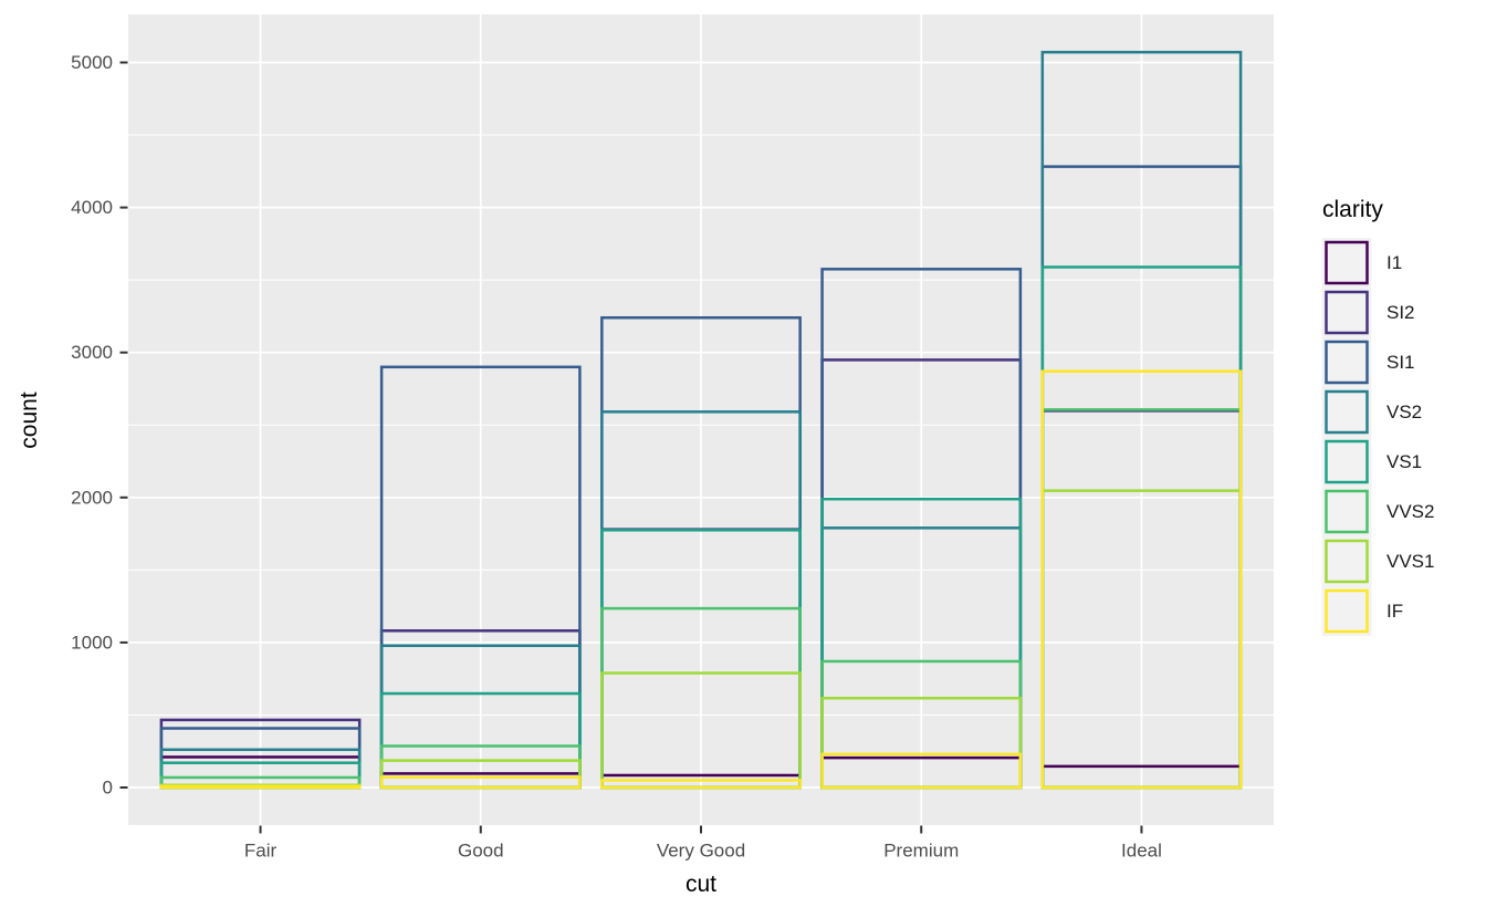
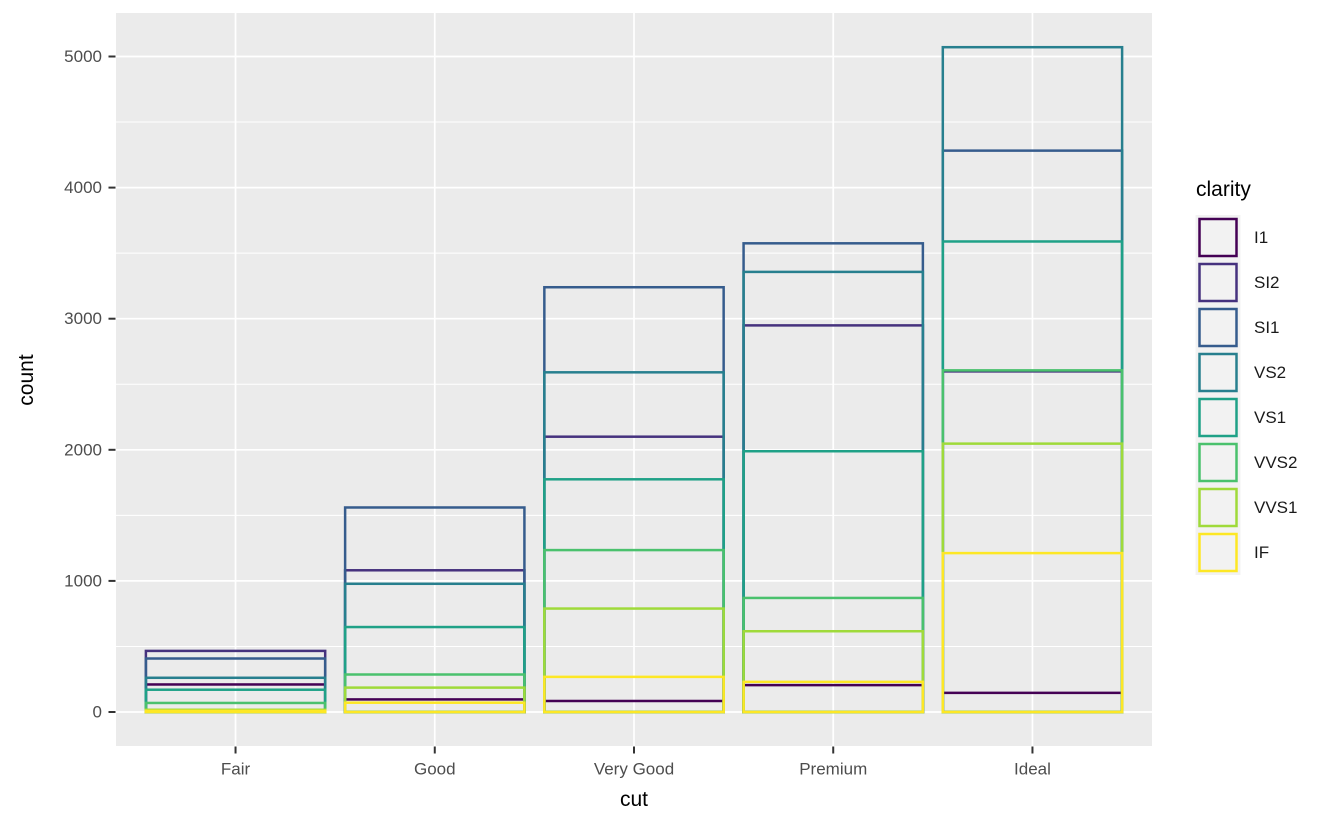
SI1/Good: 2900 -> 1560
SI2/Very Good: 1780 -> 2100
IF/Very Good: 50 -> 270
VS2/Premium: 1790 -> 3360
IF/Ideal: 2870 -> 1210
